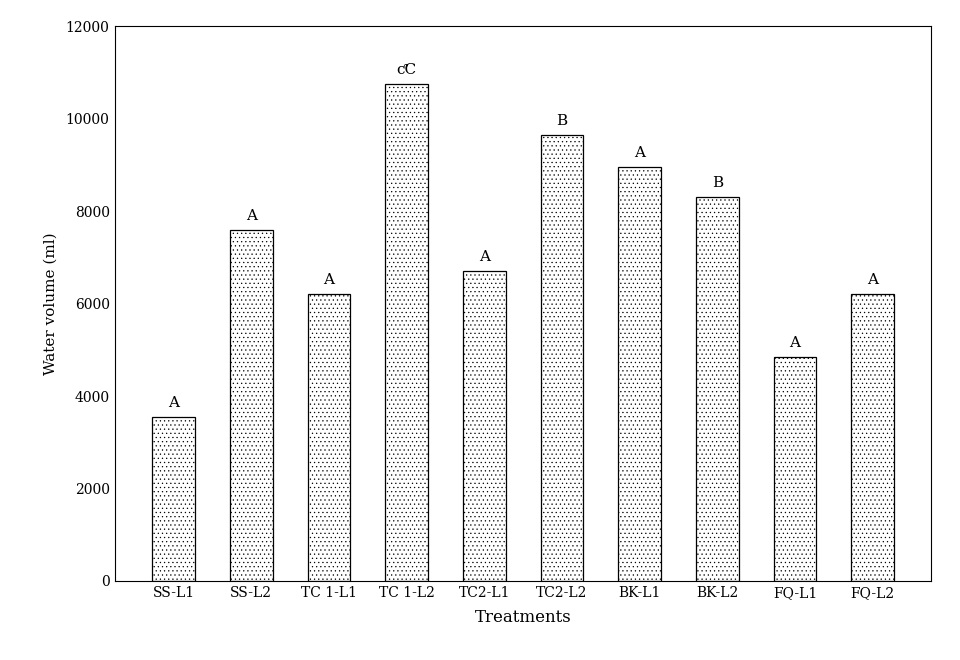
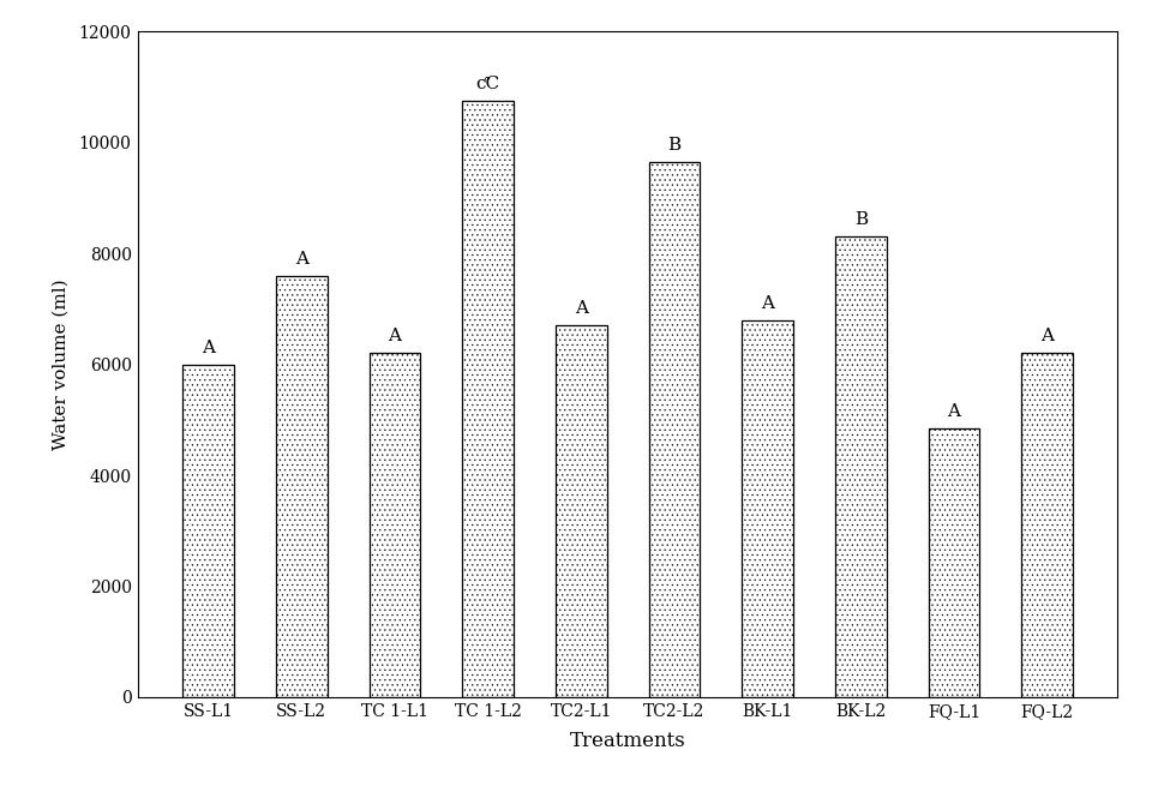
SS-L1: 3550 -> 6000
BK-L1: 8950 -> 6800
